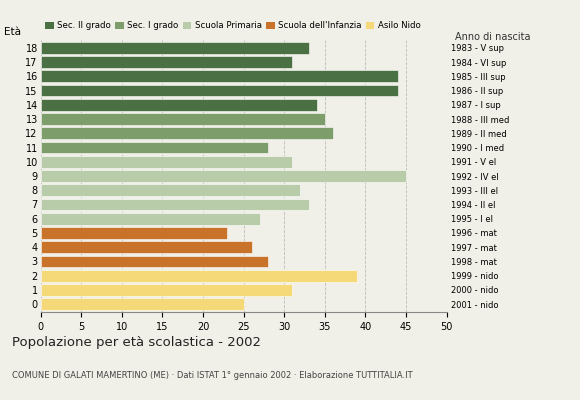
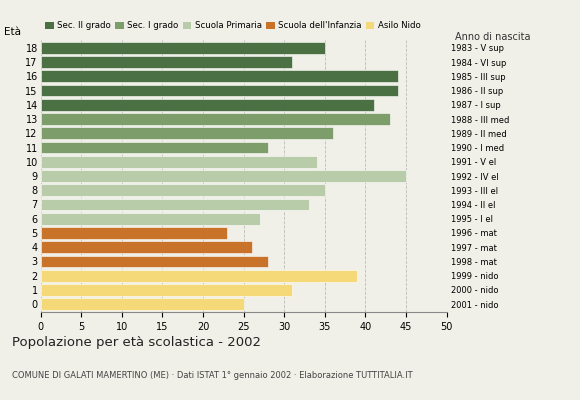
18: 33 -> 35
14: 34 -> 41
13: 35 -> 43
10: 31 -> 34
8: 32 -> 35
